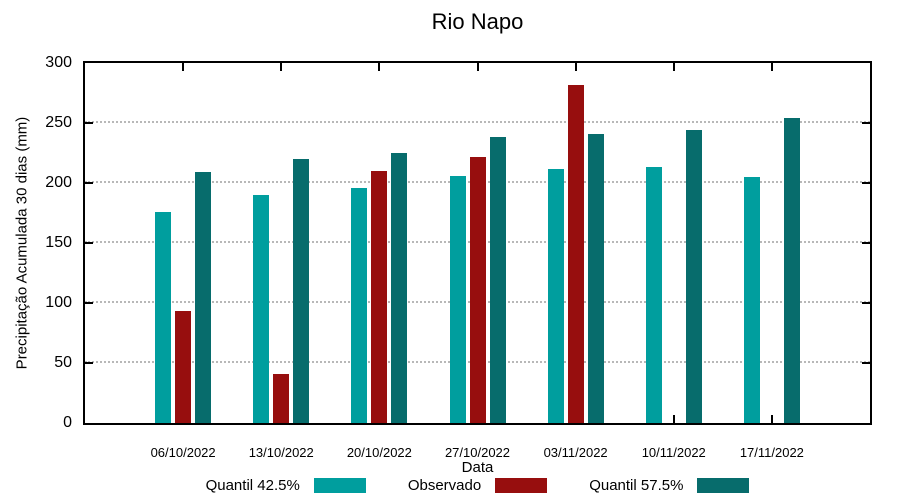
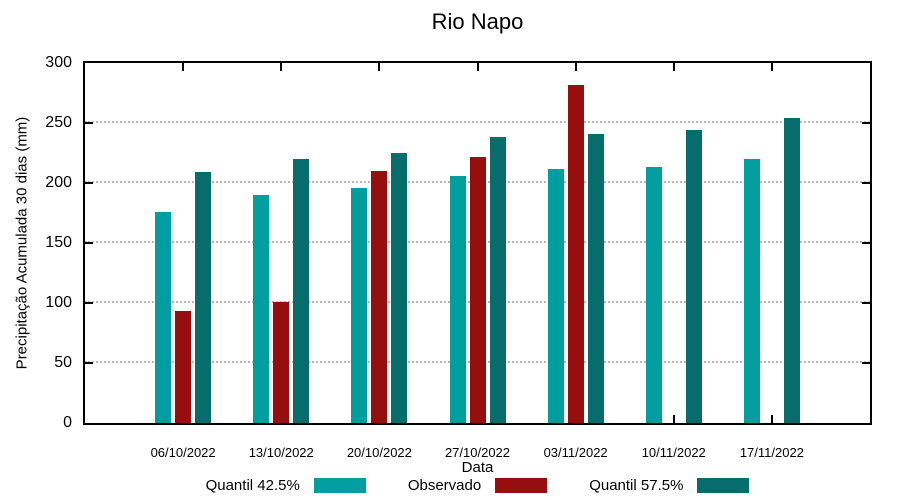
Observado/13/10/2022: 41 -> 101
Quantil 42.5%/17/11/2022: 205 -> 220
